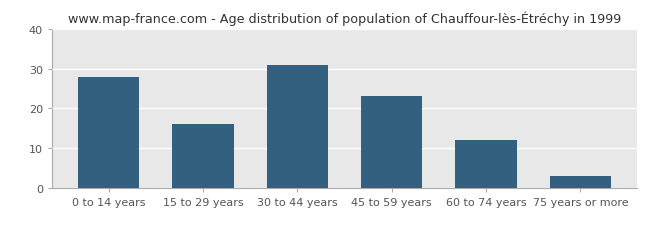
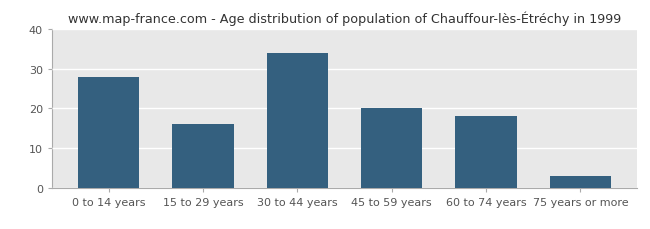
30 to 44 years: 31 -> 34
45 to 59 years: 23 -> 20
60 to 74 years: 12 -> 18
